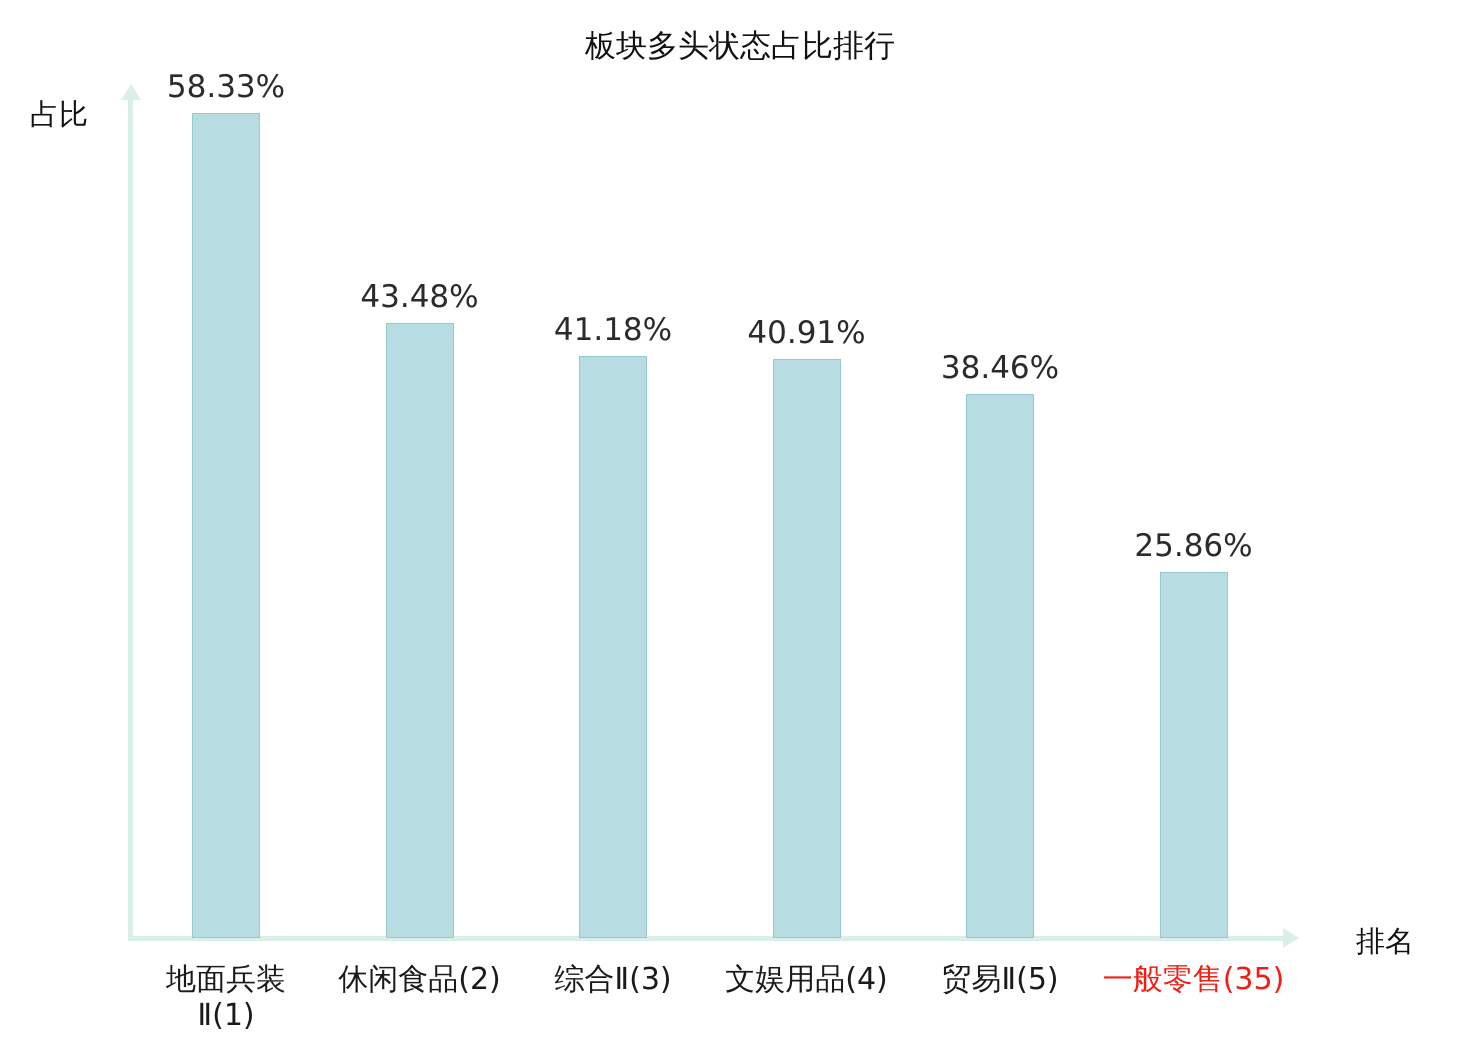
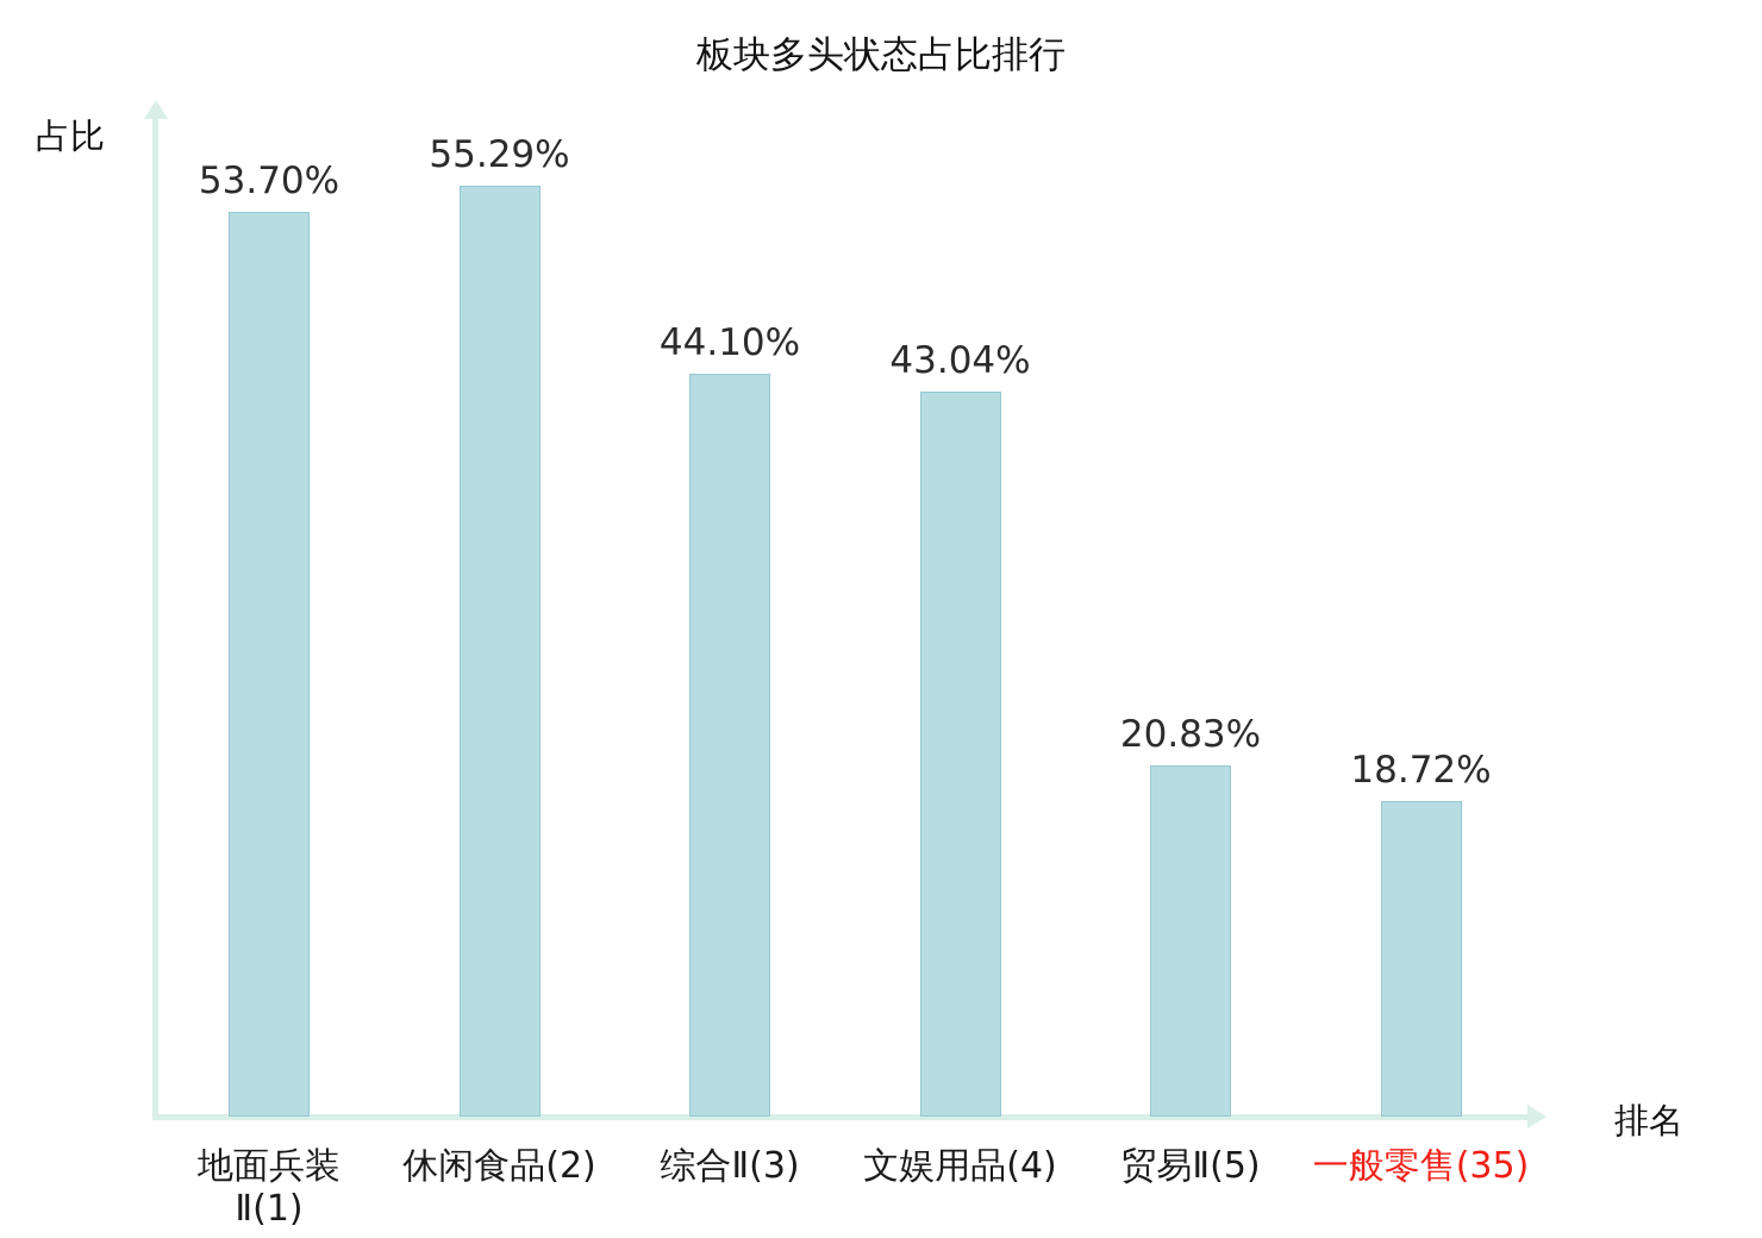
地面兵装 Ⅱ(1): 58.33% -> 53.70%
休闲食品(2): 43.48% -> 55.29%
综合Ⅱ(3): 41.18% -> 44.10%
文娱用品(4): 40.91% -> 43.04%
贸易Ⅱ(5): 38.46% -> 20.83%
一般零售(35): 25.86% -> 18.72%
